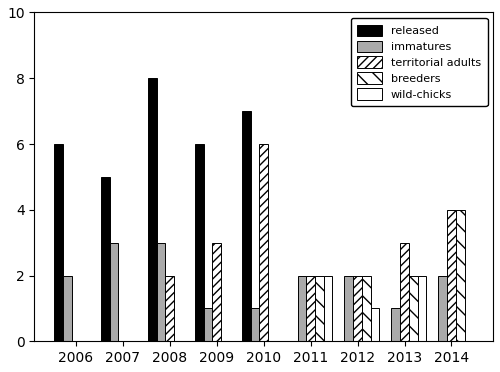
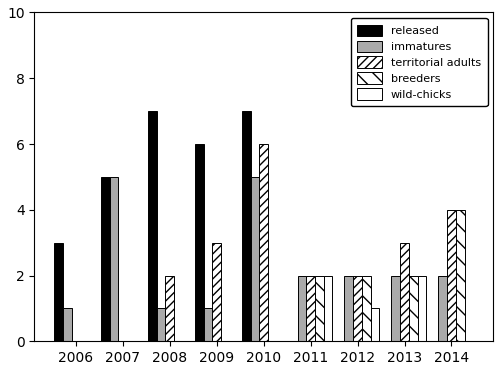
released/2006: 6 -> 3
immatures/2006: 2 -> 1
immatures/2007: 3 -> 5
released/2008: 8 -> 7
immatures/2008: 3 -> 1
immatures/2010: 1 -> 5
immatures/2013: 1 -> 2
